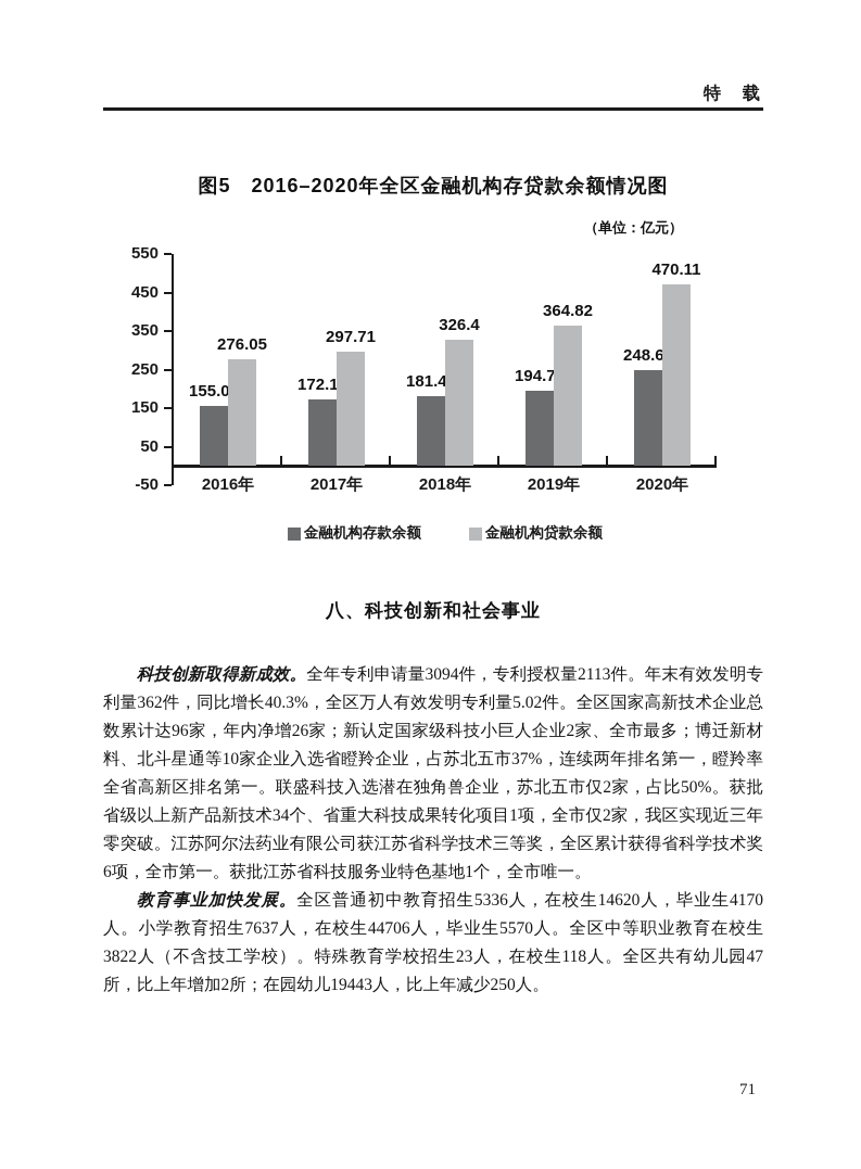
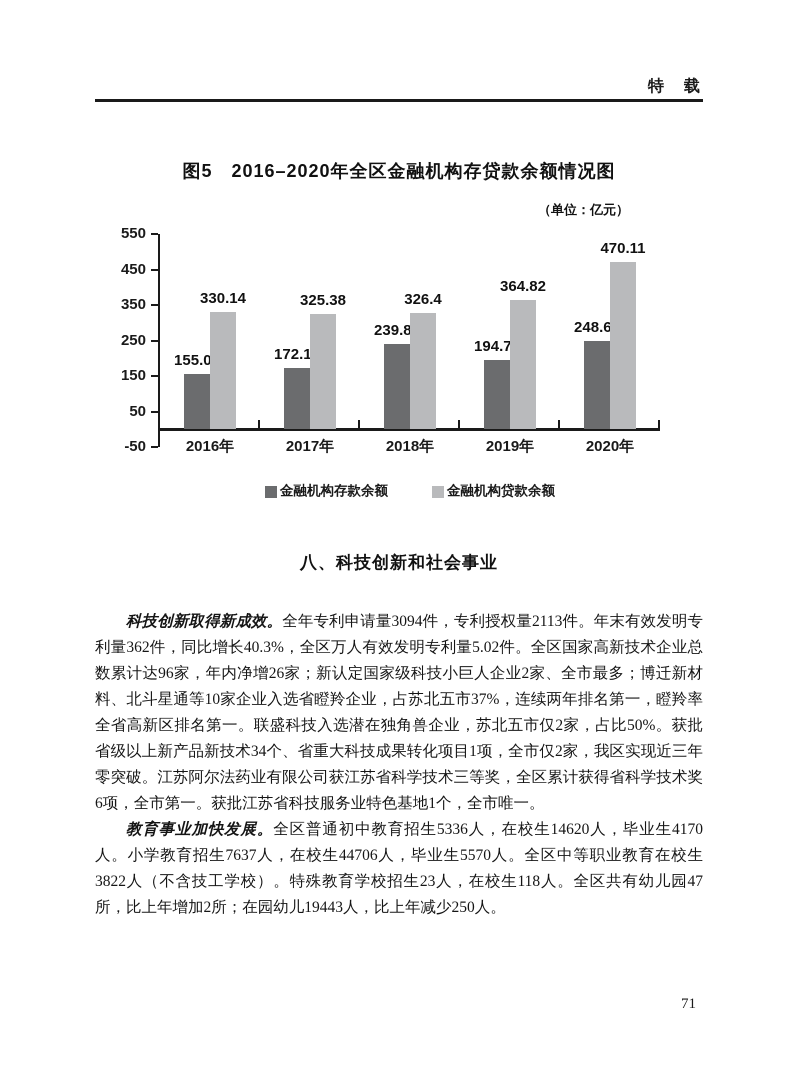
金融机构贷款余额/2016年: 276.05 -> 330.14
金融机构贷款余额/2017年: 297.71 -> 325.38
金融机构存款余额/2018年: 181.46 -> 239.82
